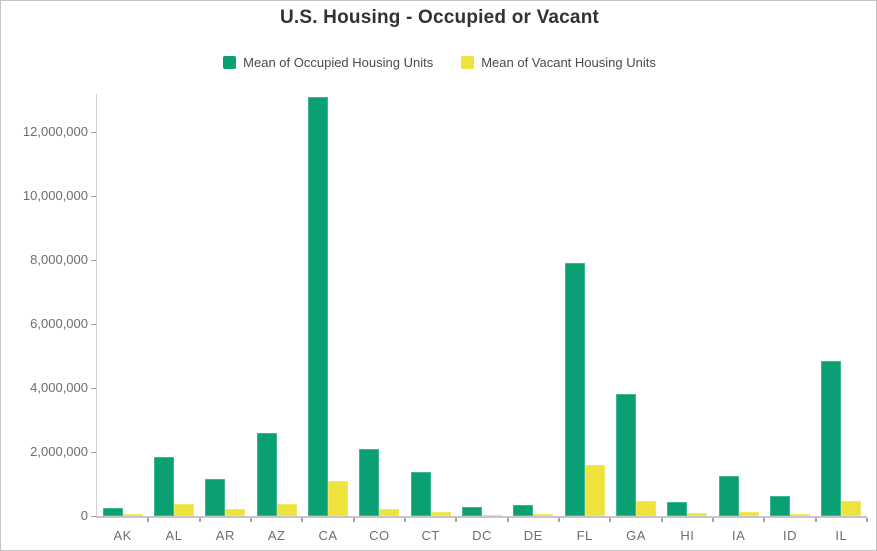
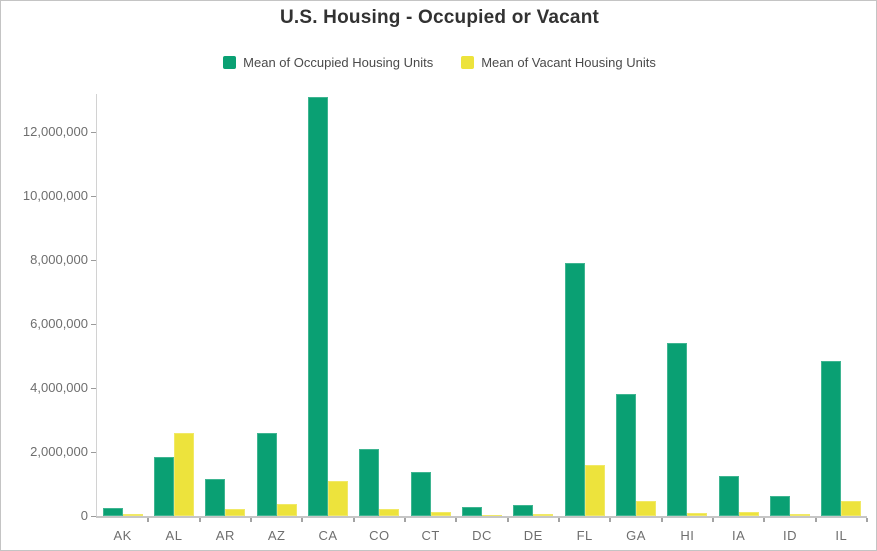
Mean of Vacant Housing Units/AL: 400000 -> 2600000
Mean of Occupied Housing Units/HI: 400000 -> 5400000
